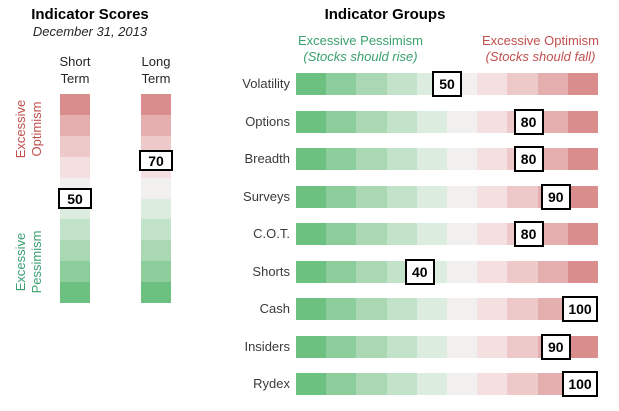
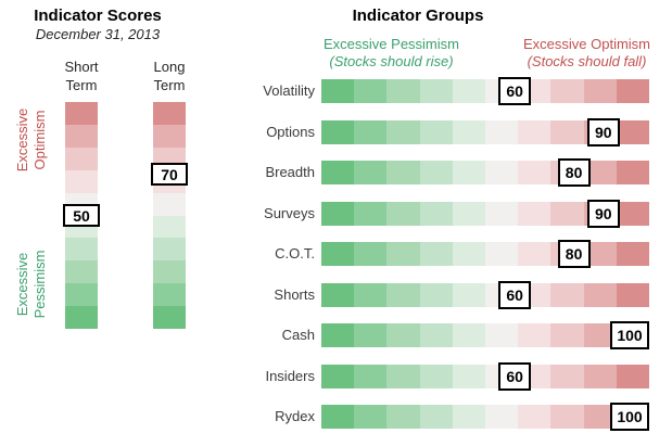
Indicator Groups/Volatility: 50 -> 60
Indicator Groups/Options: 80 -> 90
Indicator Groups/Shorts: 40 -> 60
Indicator Groups/Insiders: 90 -> 60
